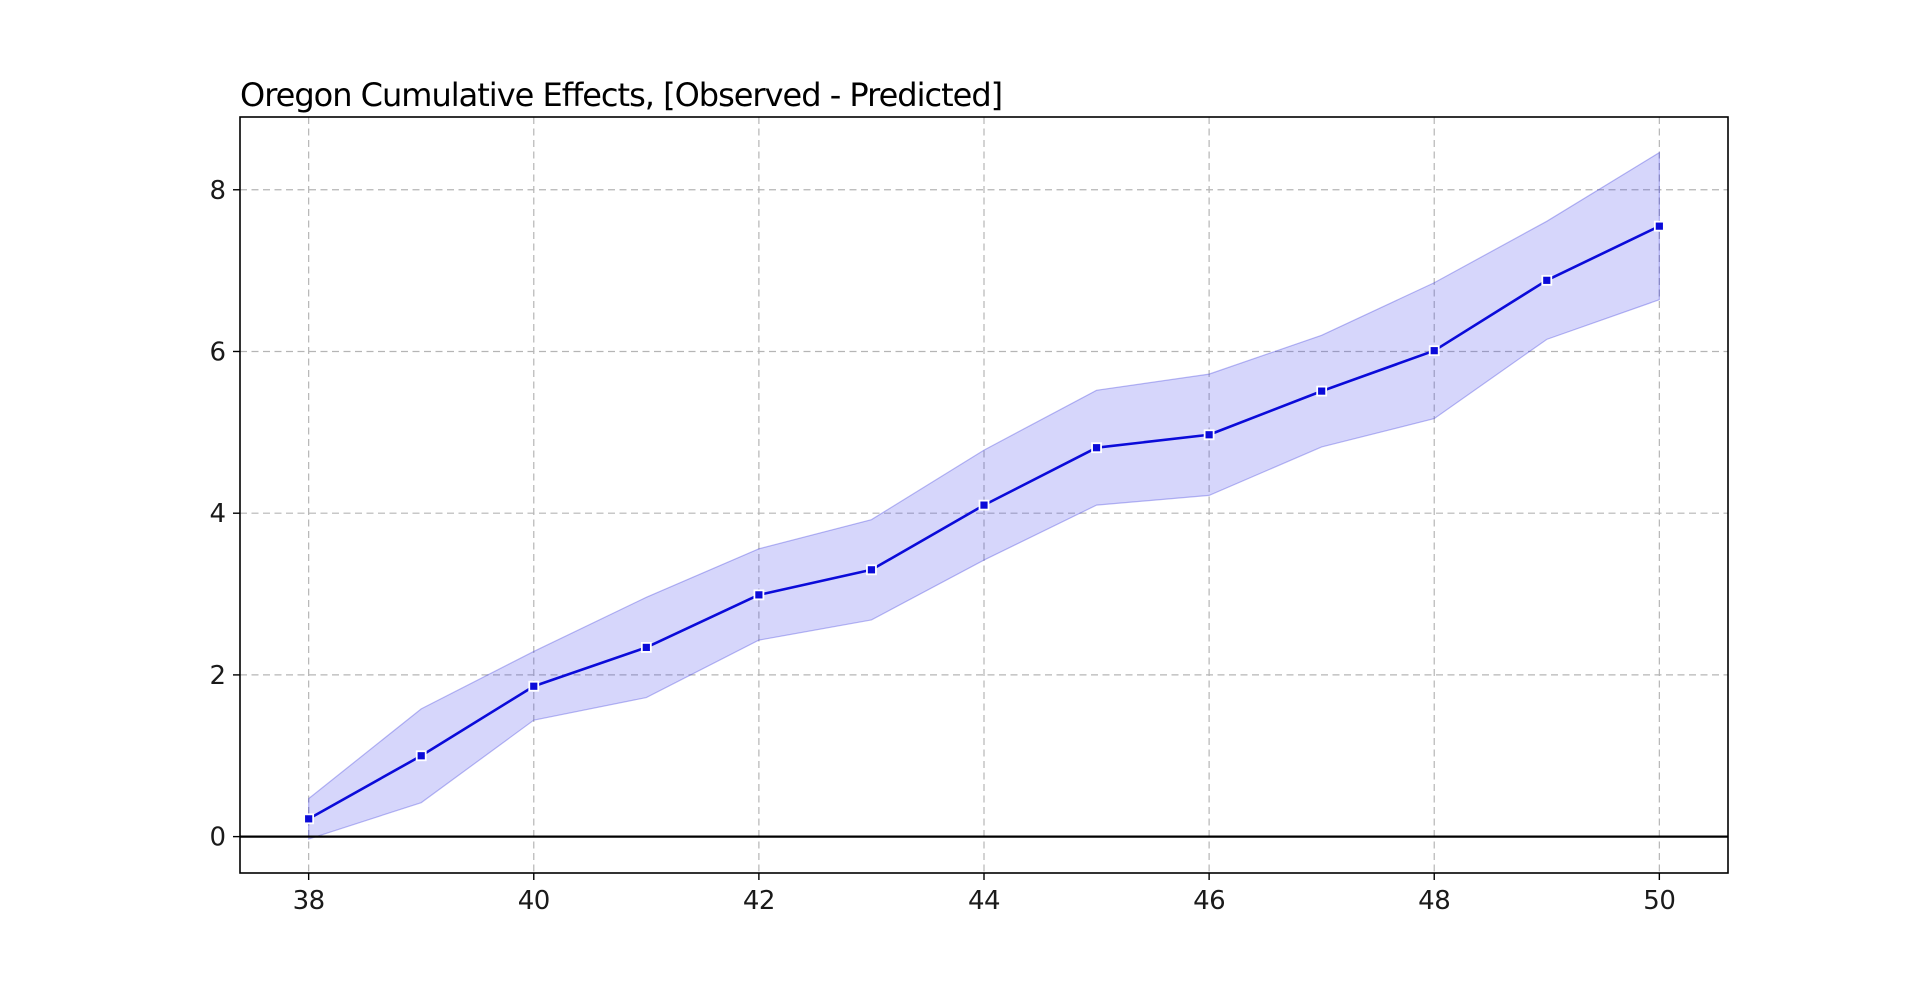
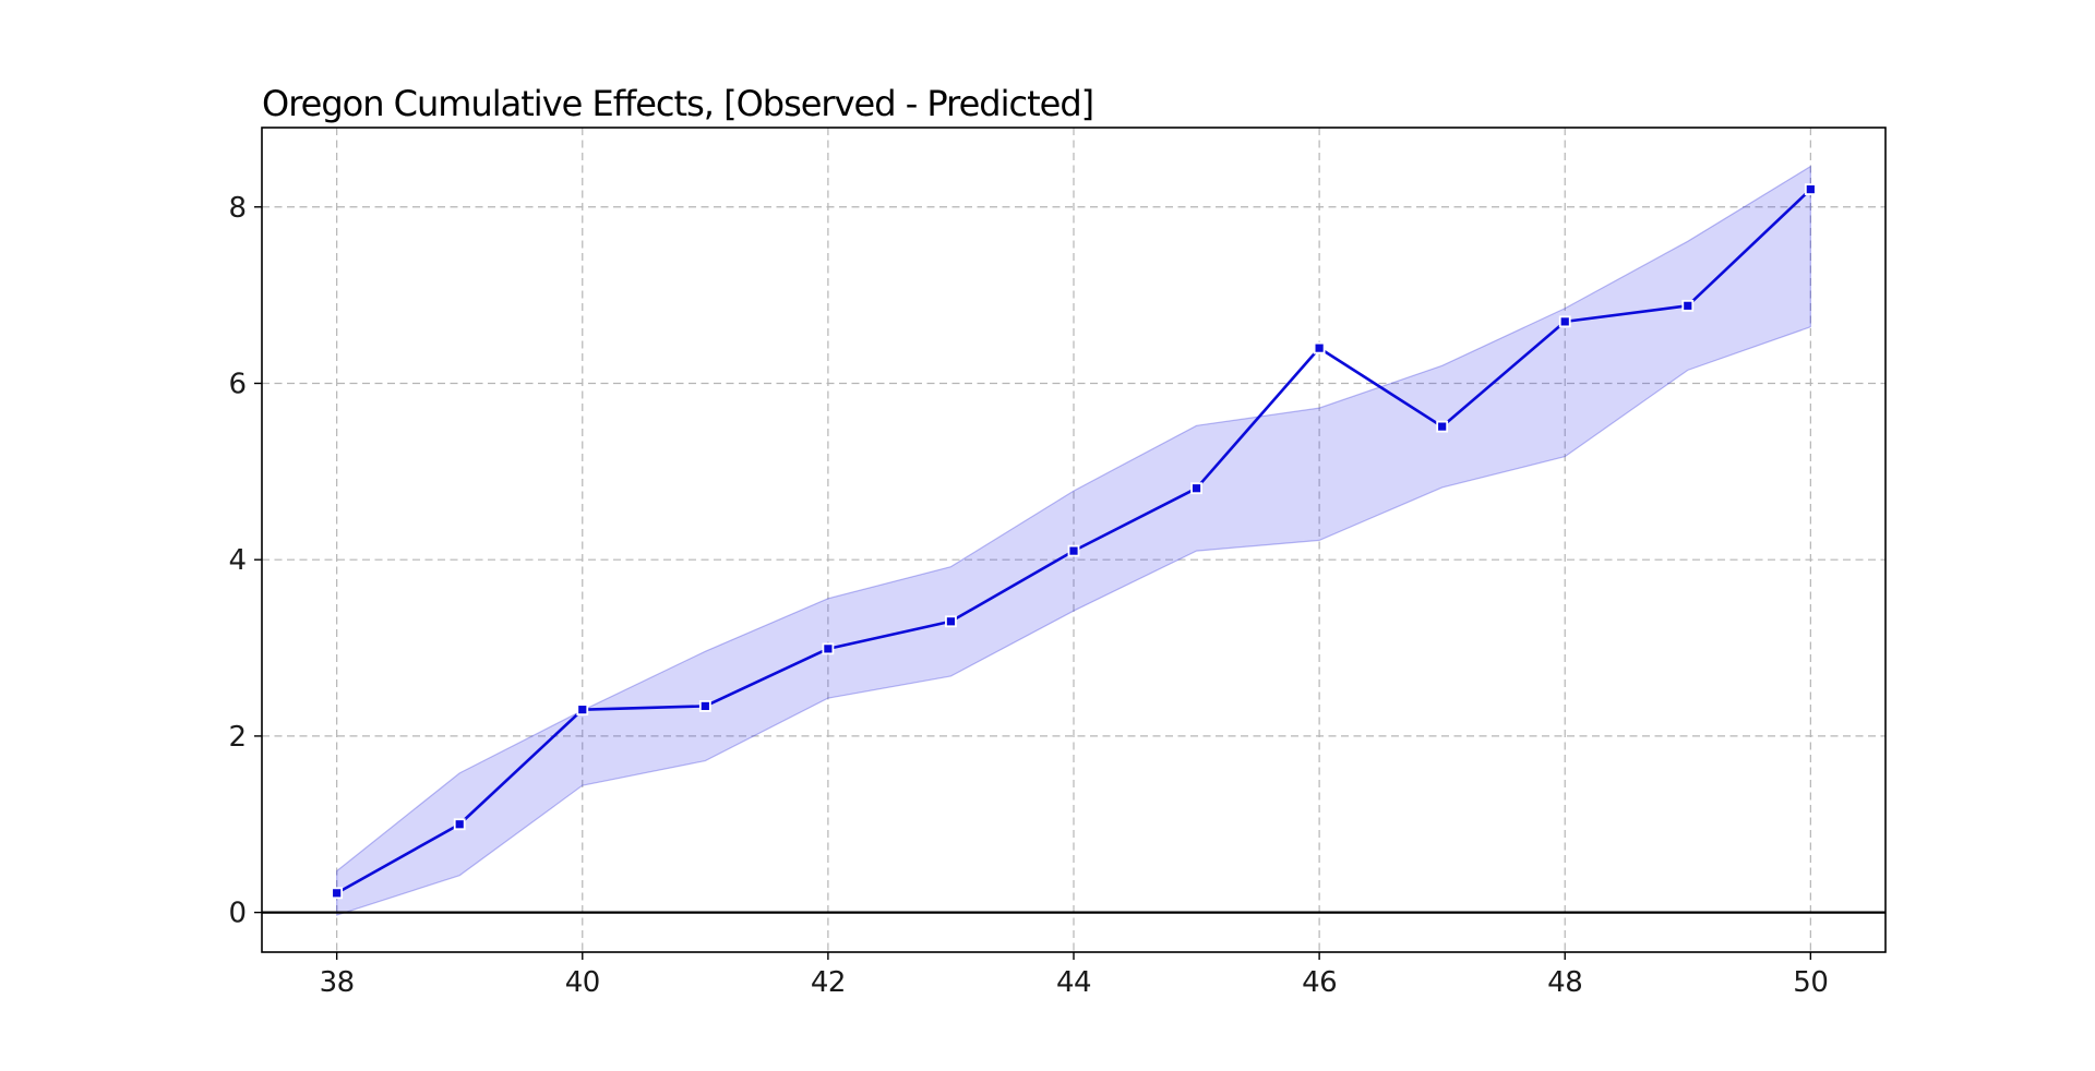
40: 1.9 -> 2.3
46: 5.0 -> 6.4
48: 6.0 -> 6.7
50: 7.5 -> 8.2
